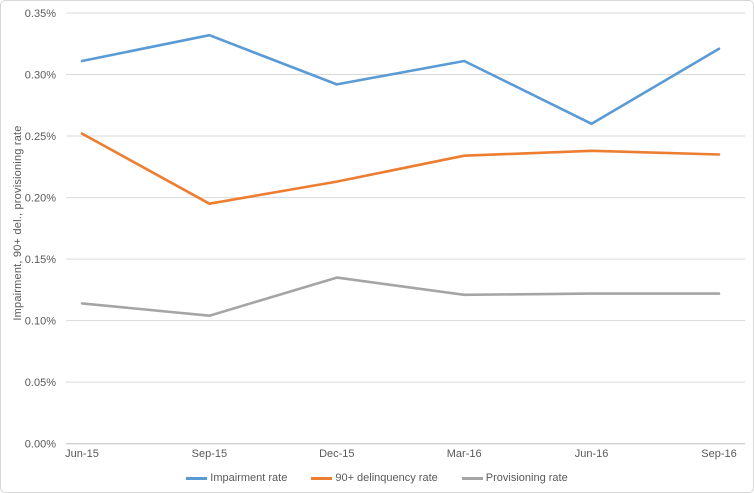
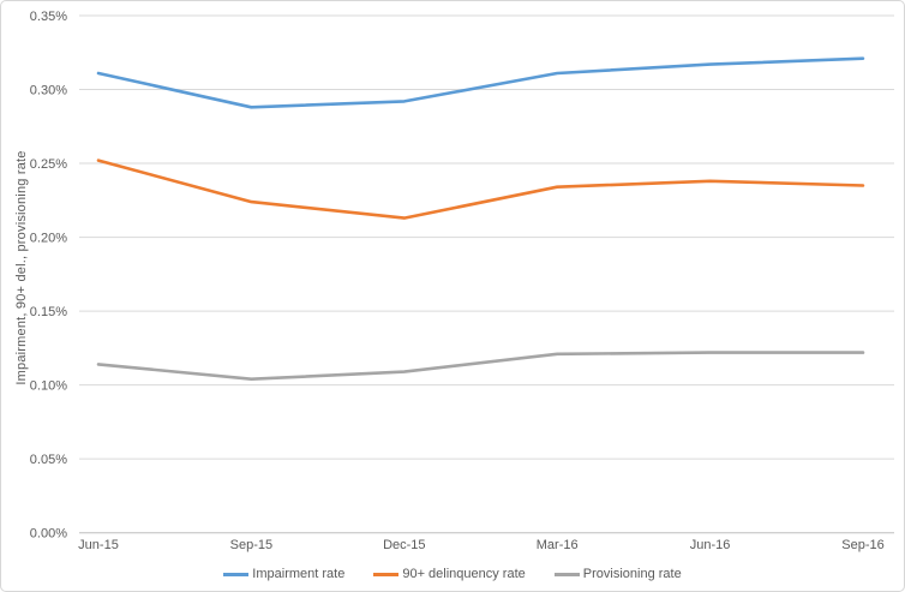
Impairment rate/Sep-15: 0.332% -> 0.288%
90+ delinquency rate/Sep-15: 0.195% -> 0.224%
Provisioning rate/Dec-15: 0.135% -> 0.109%
Impairment rate/Jun-16: 0.260% -> 0.317%
